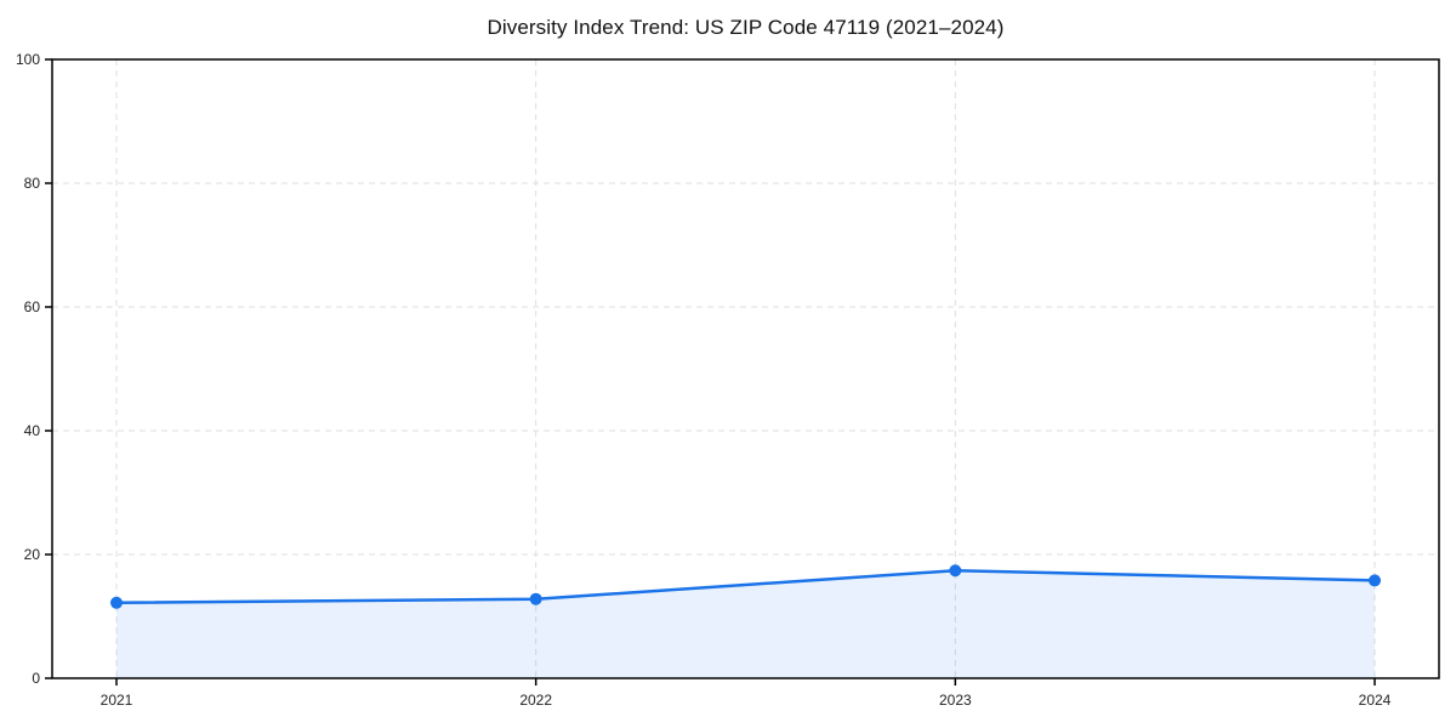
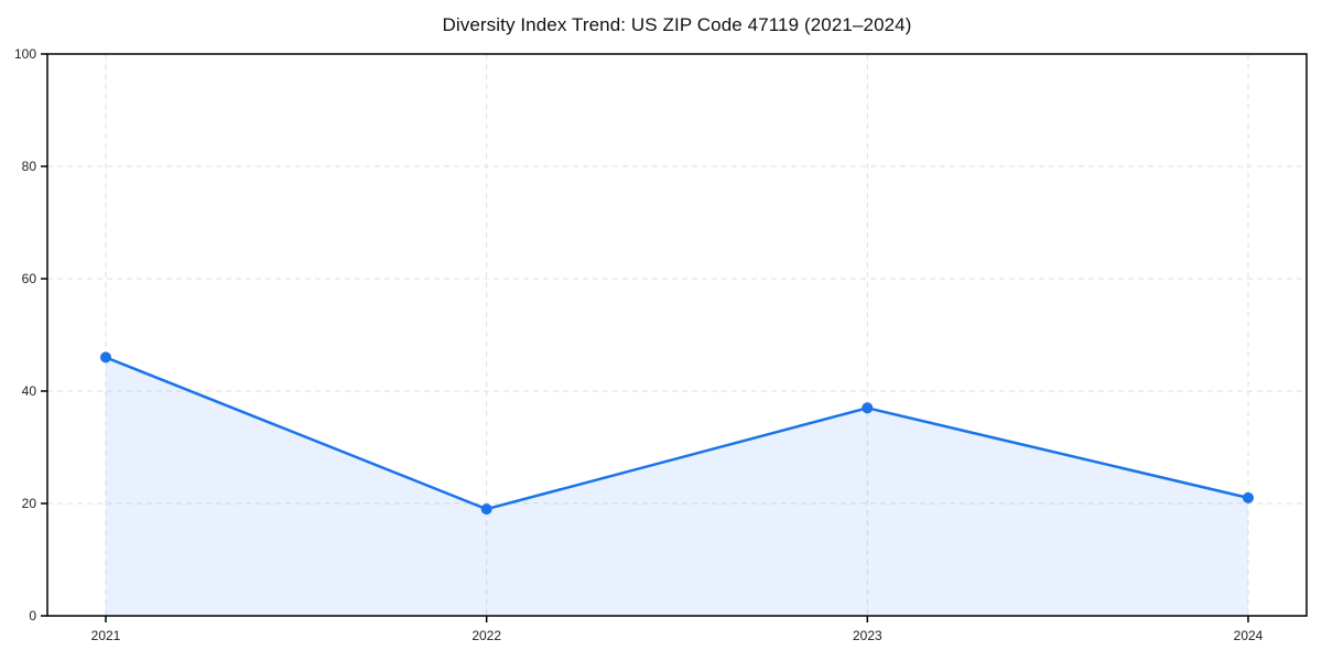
2021: 12 -> 46
2022: 13 -> 19
2023: 17 -> 37
2024: 16 -> 21
